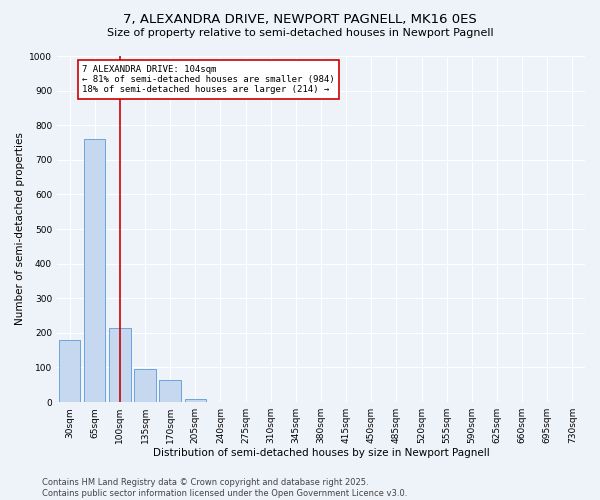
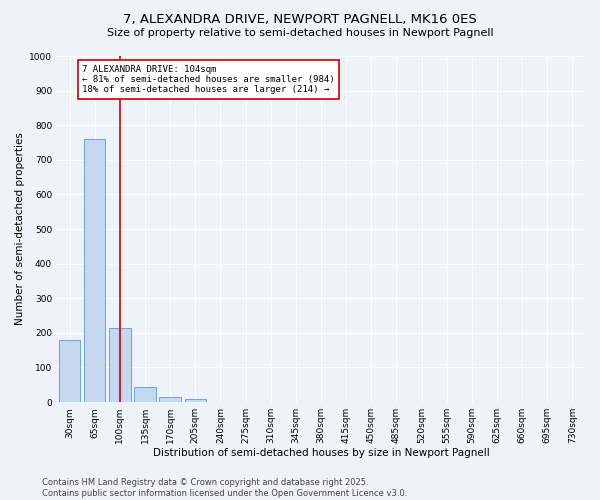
135sqm: 95 -> 45
170sqm: 65 -> 15
